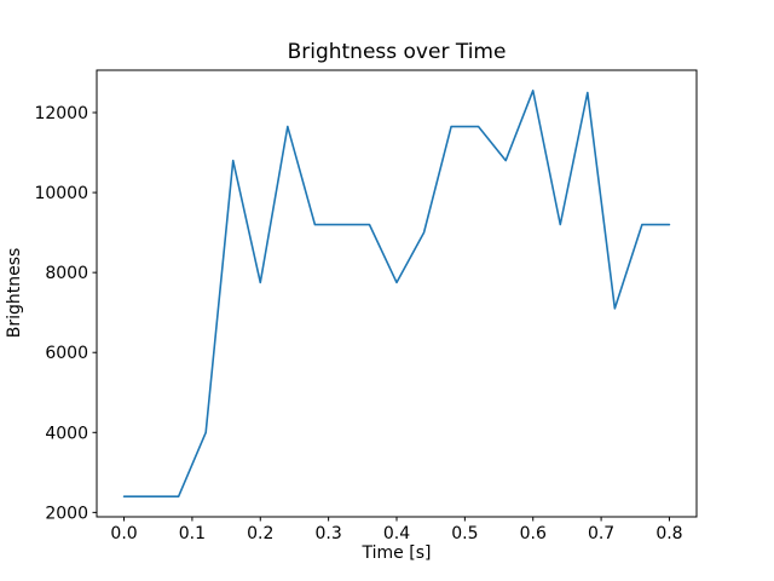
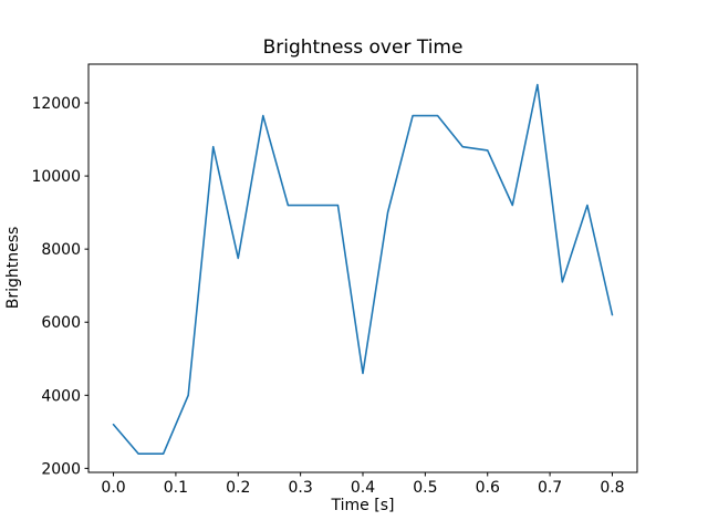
0.0: 2400 -> 3200
0.4: 7800 -> 4600
0.6: 12600 -> 10700
0.8: 9200 -> 6200
